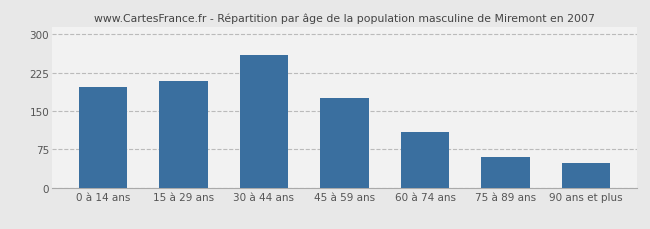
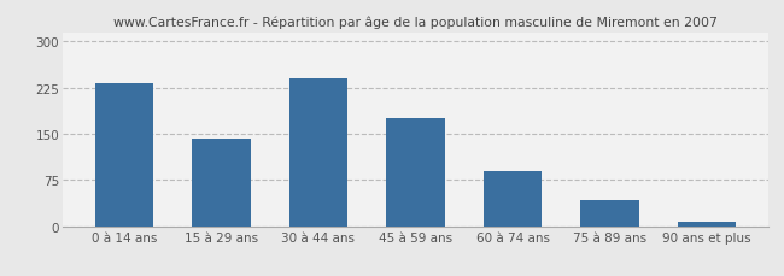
0 à 14 ans: 196 -> 232
15 à 29 ans: 208 -> 143
30 à 44 ans: 260 -> 240
60 à 74 ans: 108 -> 90
75 à 89 ans: 60 -> 42
90 ans et plus: 48 -> 8
